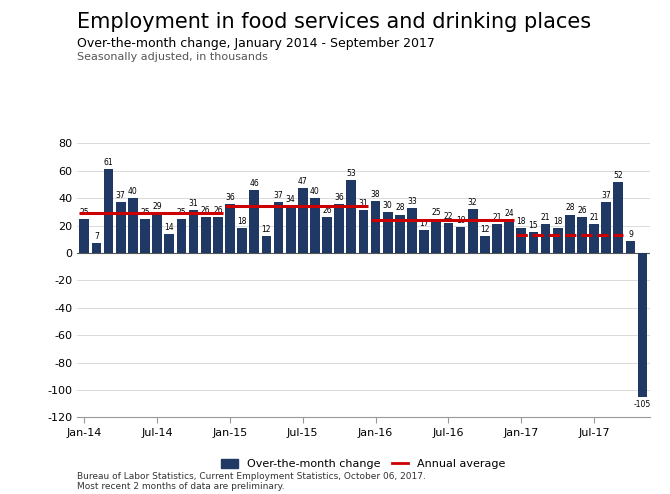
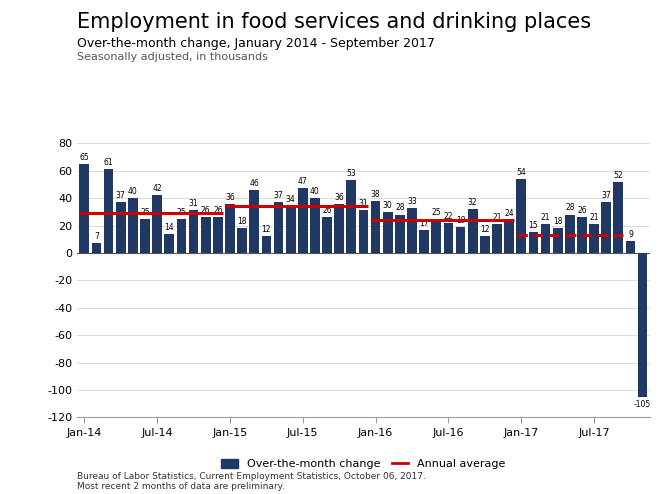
Jan-14: 25 -> 65
Jul-14: 29 -> 42
Jan-17: 18 -> 54
